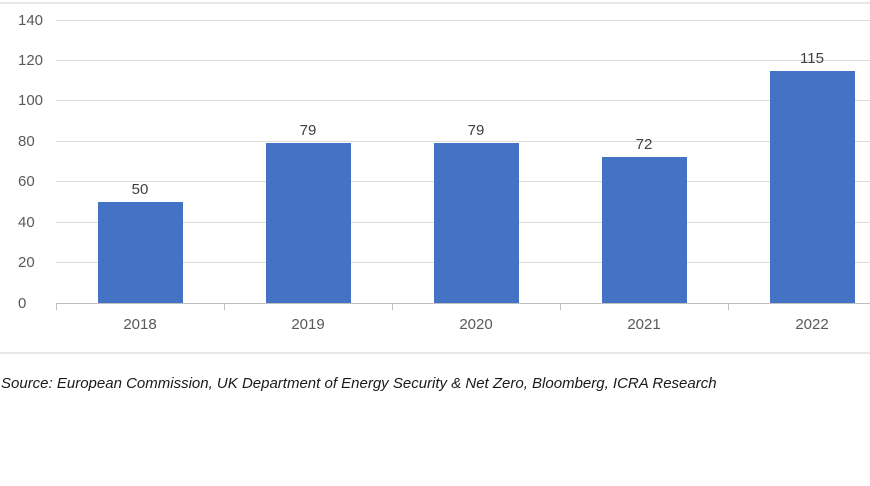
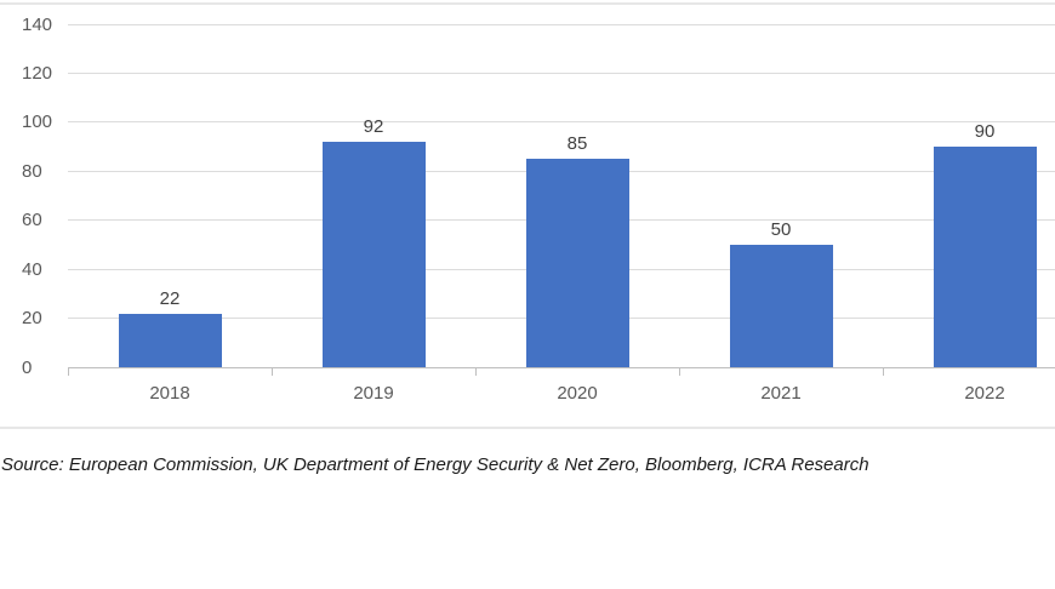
2018: 50 -> 22
2019: 79 -> 92
2020: 79 -> 85
2021: 72 -> 50
2022: 115 -> 90
